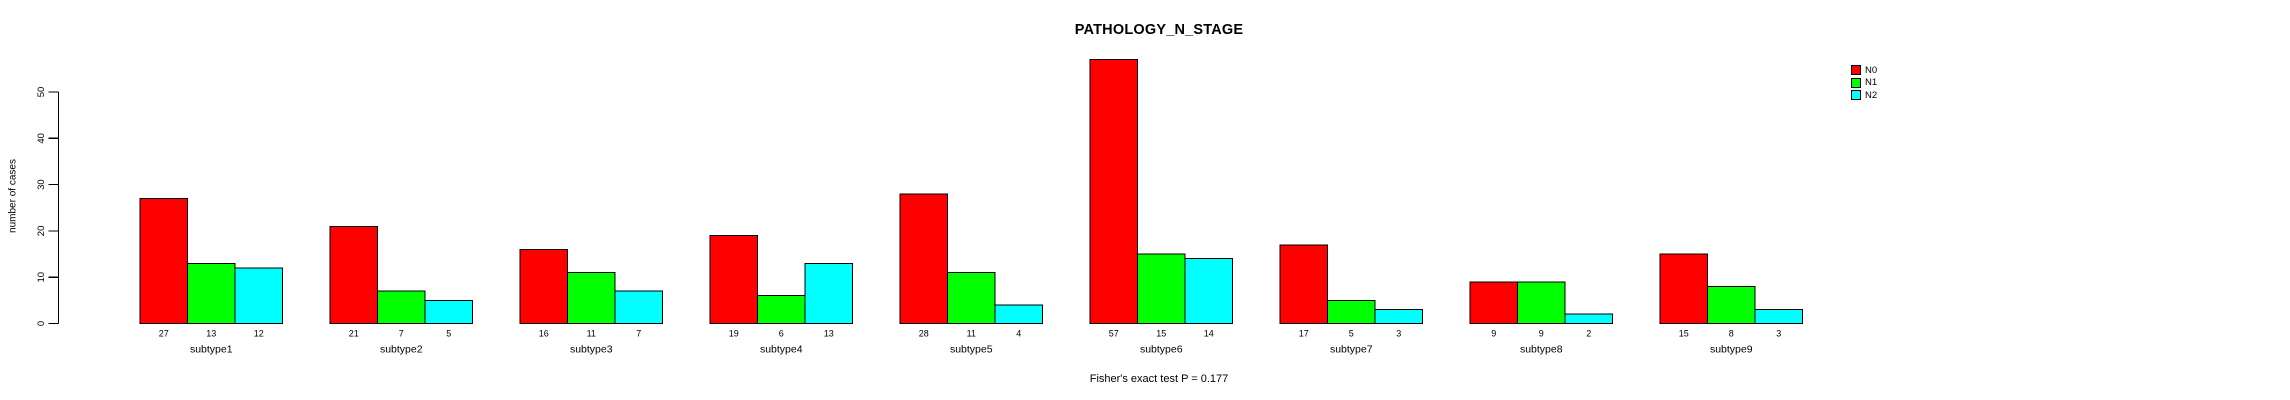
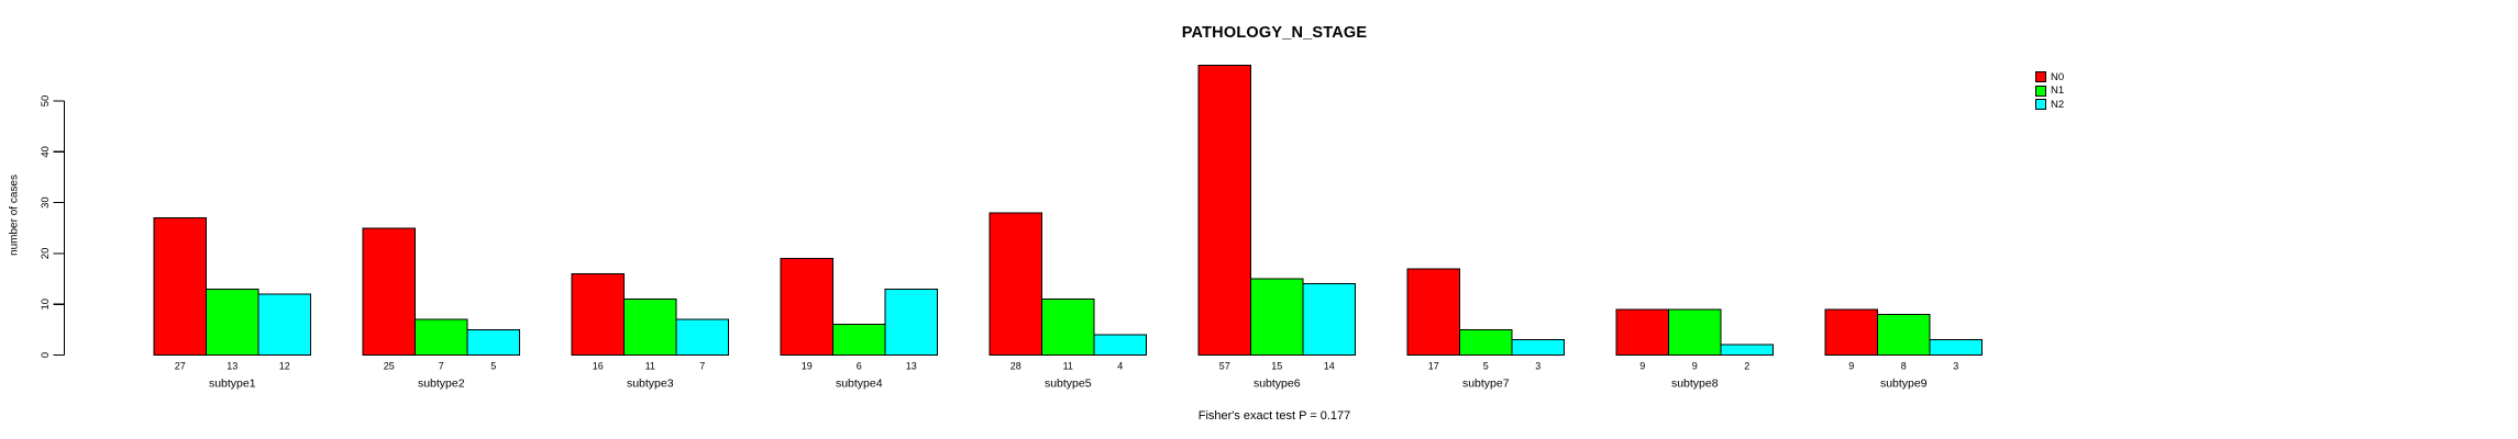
N0/subtype2: 21 -> 25
N0/subtype9: 15 -> 9
